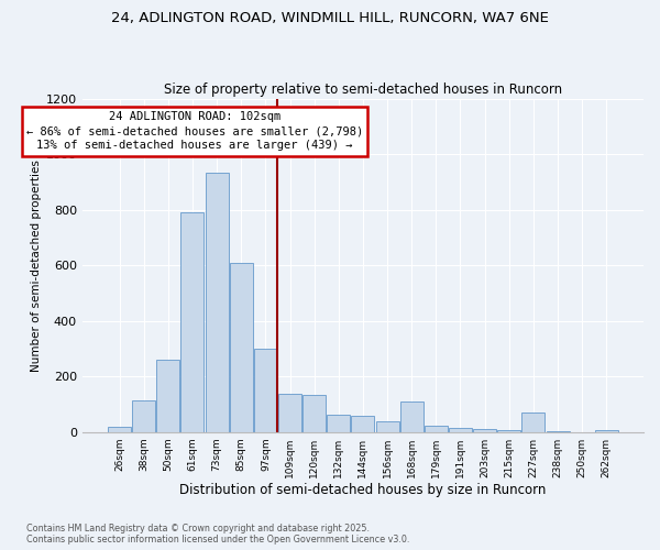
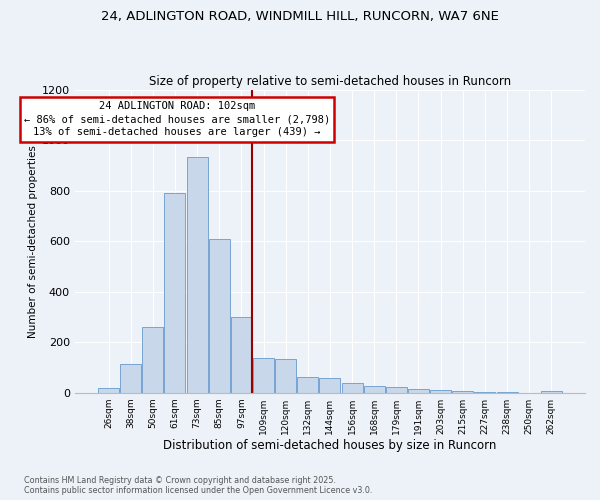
168sqm: 110 -> 26
227sqm: 70 -> 3
